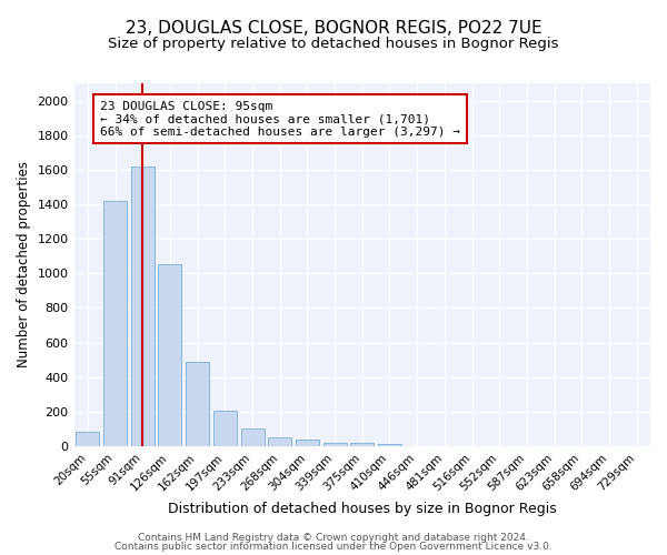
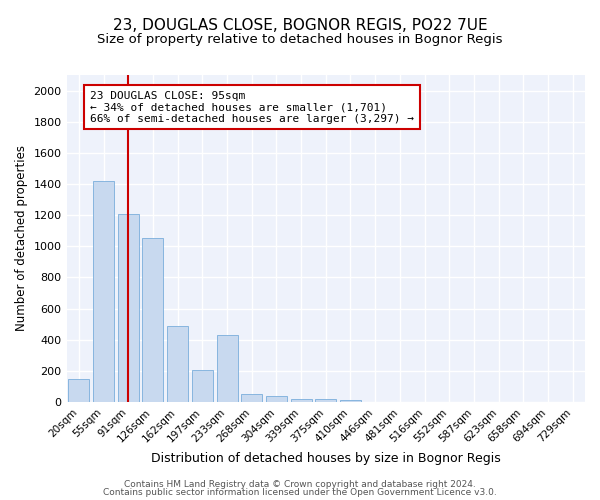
20sqm: 80 -> 150
91sqm: 1620 -> 1210
233sqm: 100 -> 430
